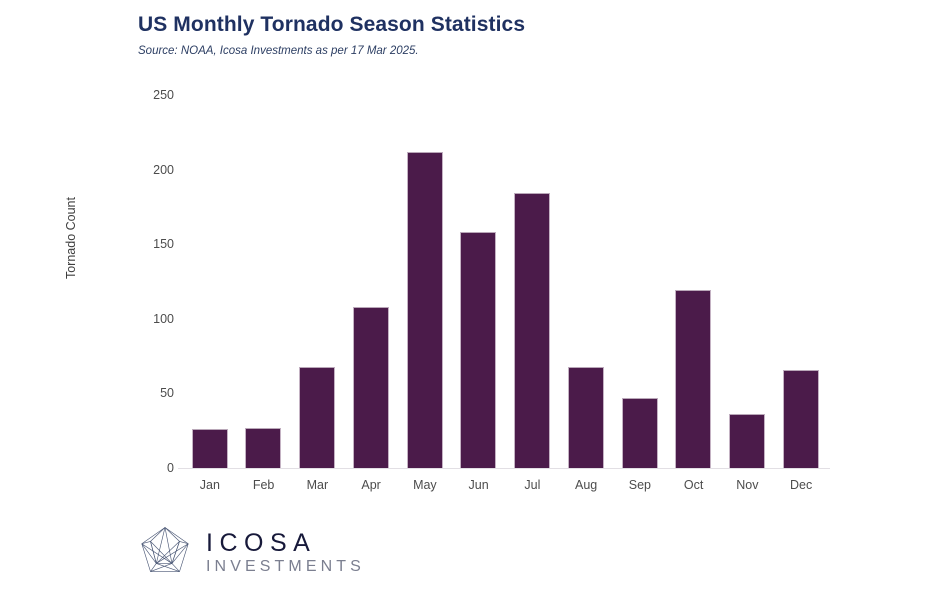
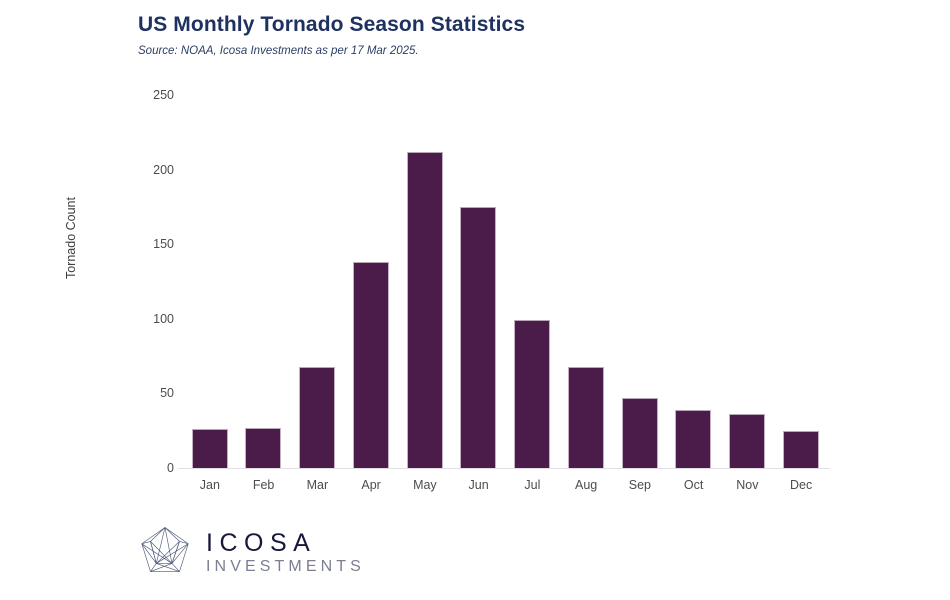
Apr: 108 -> 138
Jun: 158 -> 175
Jul: 184 -> 99
Oct: 119 -> 39
Dec: 66 -> 25
